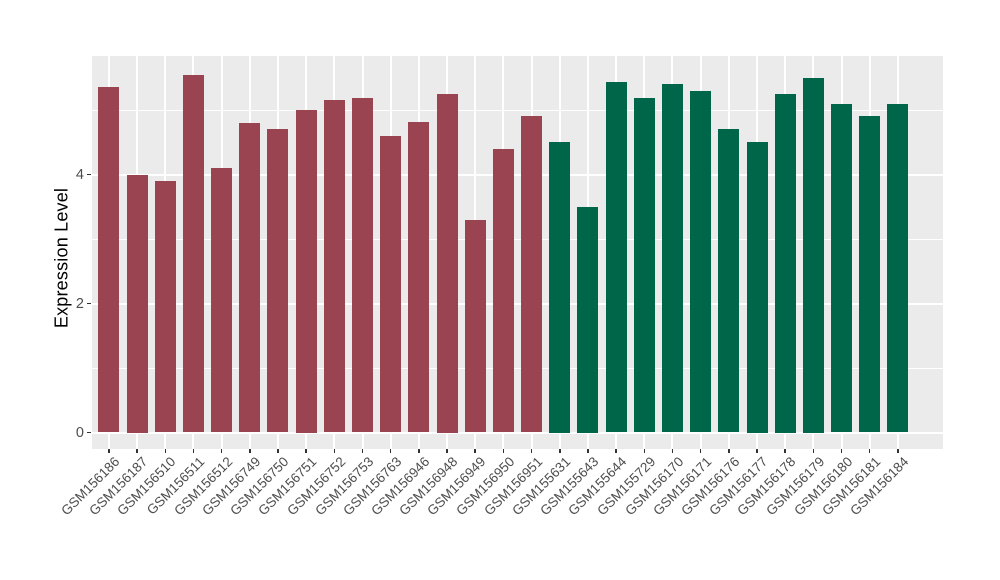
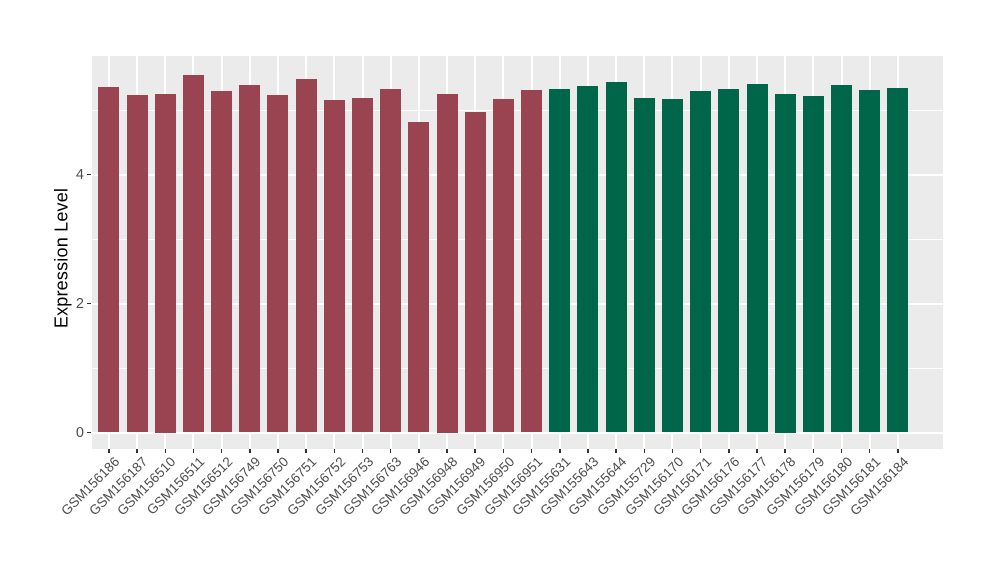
GSM156187: 4.0 -> 5.2
GSM156510: 3.9 -> 5.2
GSM156512: 4.1 -> 5.3
GSM156749: 4.8 -> 5.4
GSM156750: 4.7 -> 5.2
GSM156751: 5.0 -> 5.5
GSM156763: 4.6 -> 5.3
GSM156949: 3.3 -> 5.0
GSM156950: 4.4 -> 5.2
GSM156951: 4.9 -> 5.3
GSM155631: 4.5 -> 5.3
GSM155643: 3.5 -> 5.4
GSM156170: 5.4 -> 5.2
GSM156176: 4.7 -> 5.3
GSM156177: 4.5 -> 5.4
GSM156179: 5.5 -> 5.2
GSM156180: 5.1 -> 5.4
GSM156181: 4.9 -> 5.3
GSM156184: 5.1 -> 5.3
